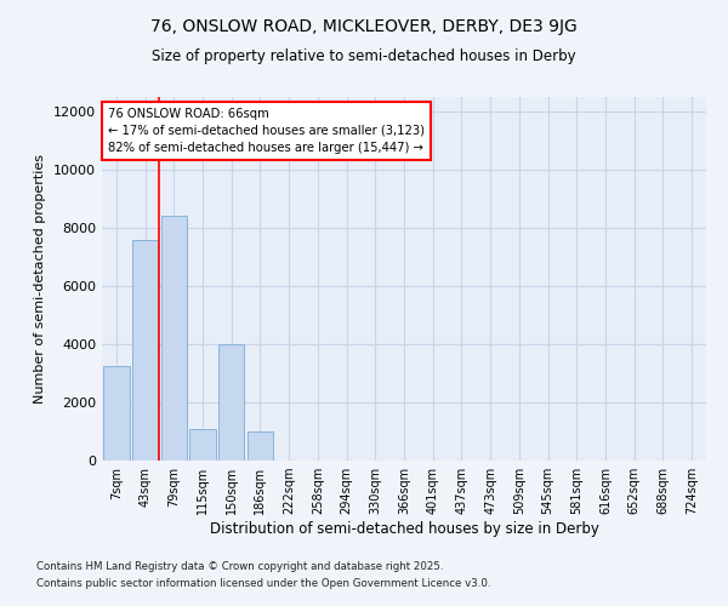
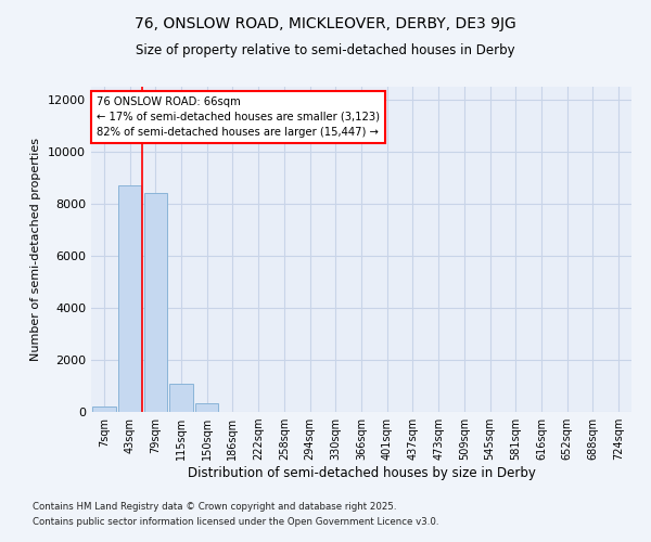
7sqm: 3250 -> 200
43sqm: 7600 -> 8700
150sqm: 4000 -> 350
186sqm: 1000 -> 20
